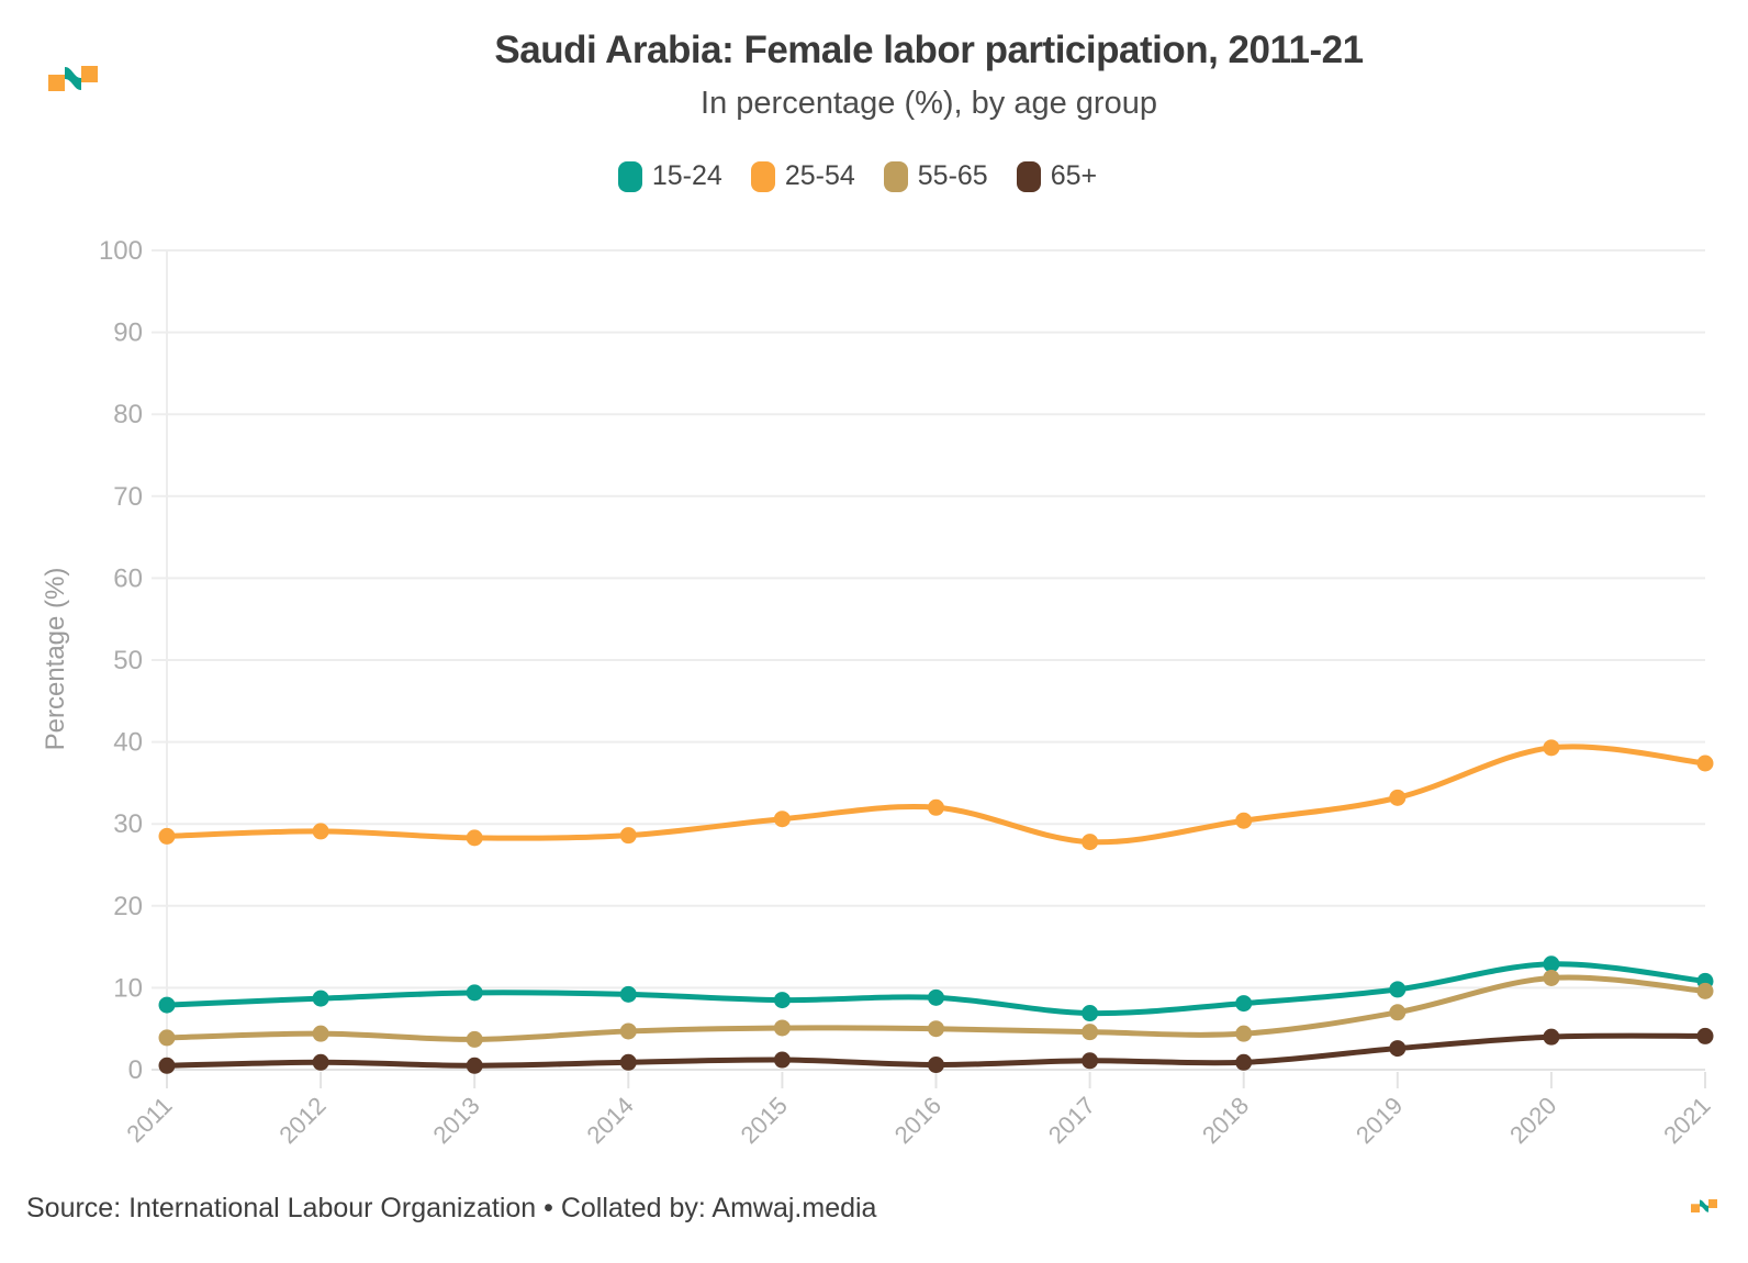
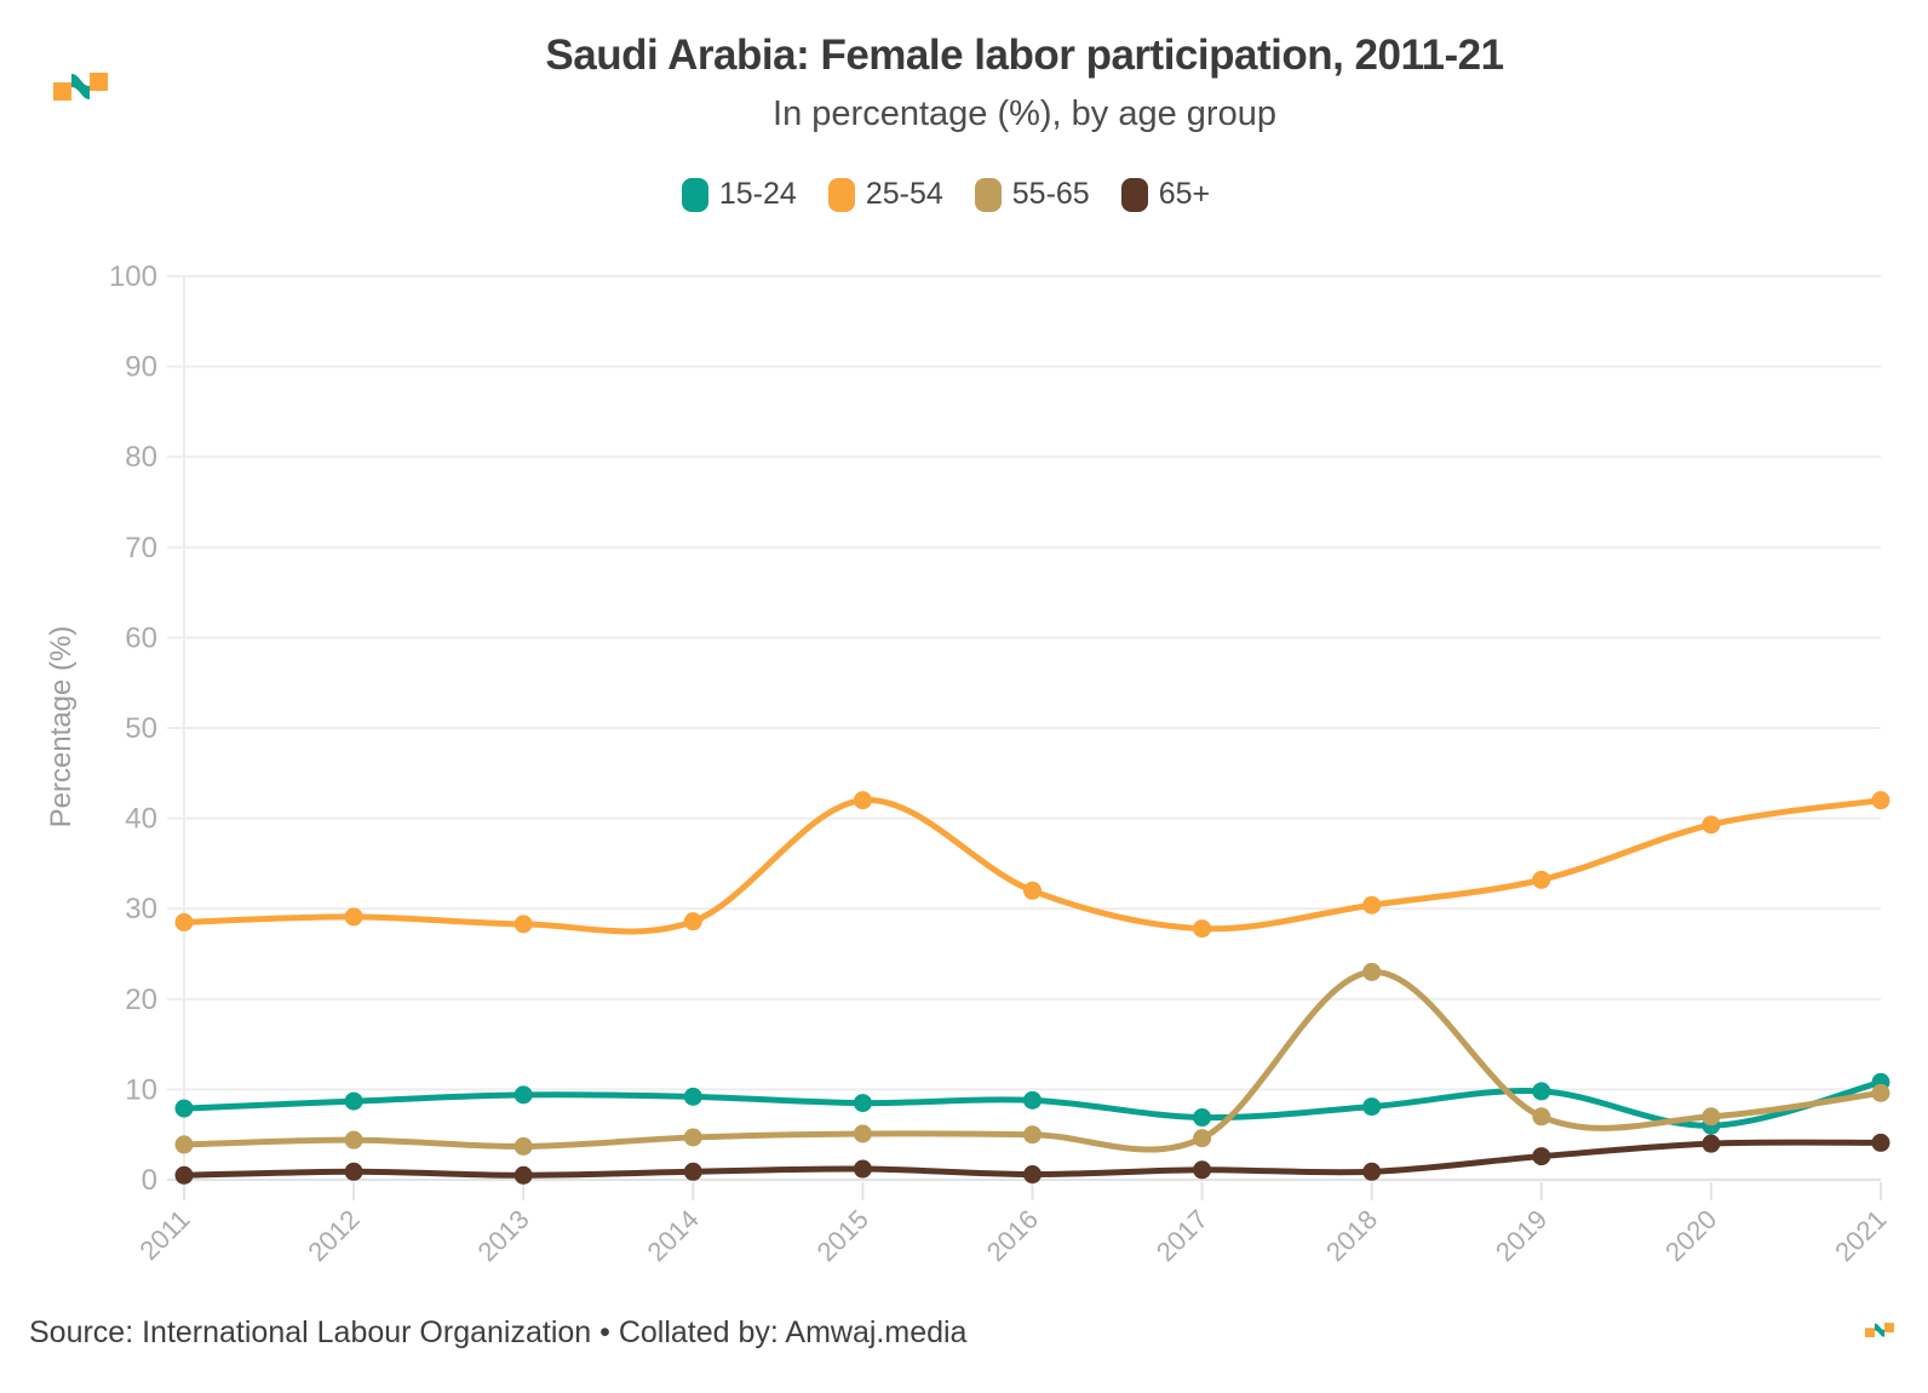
25-54/2015: 31 -> 42
55-65/2018: 4 -> 23
15-24/2020: 13 -> 6
55-65/2020: 11 -> 7
25-54/2021: 37 -> 42
